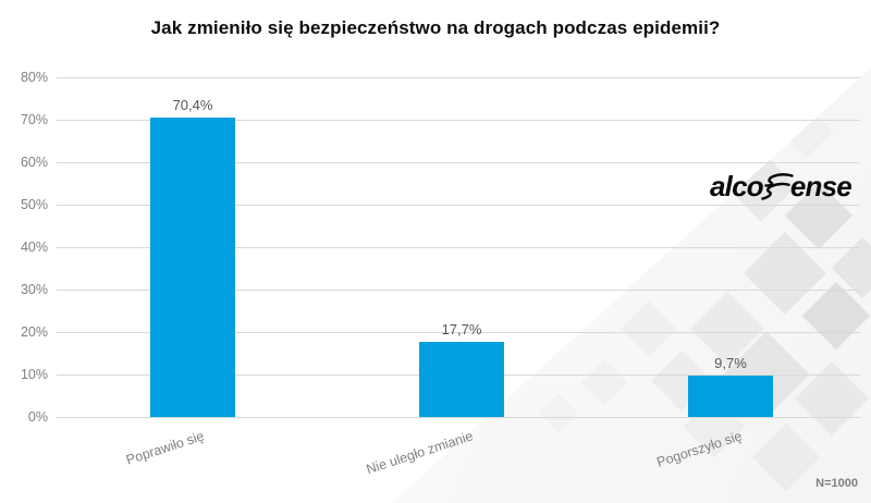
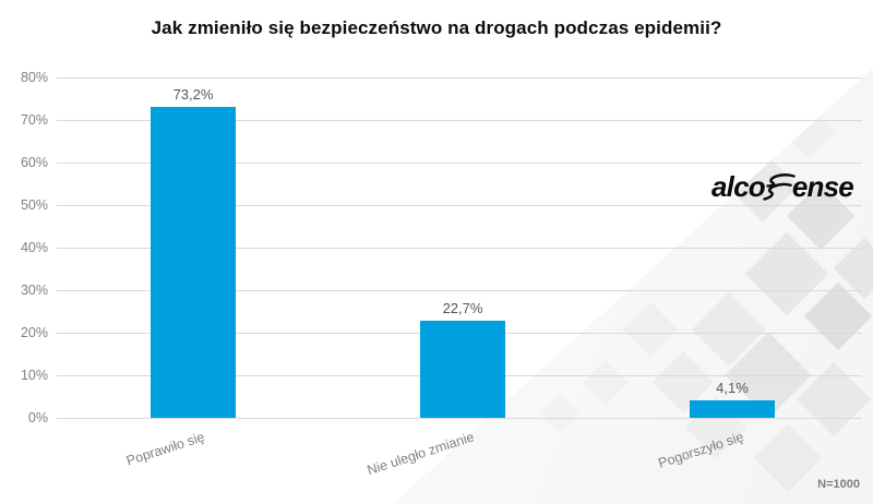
Poprawiło się: 70,4% -> 73,2%
Nie uległo zmianie: 17,7% -> 22,7%
Pogorszyło się: 9,7% -> 4,1%
